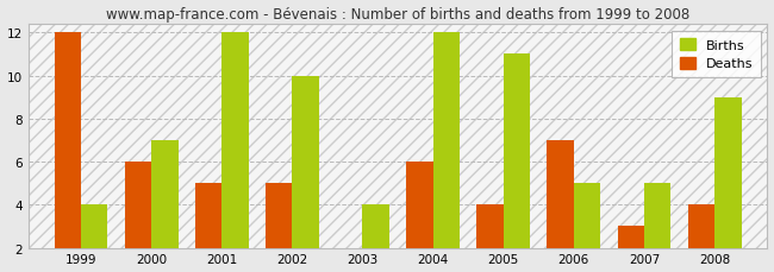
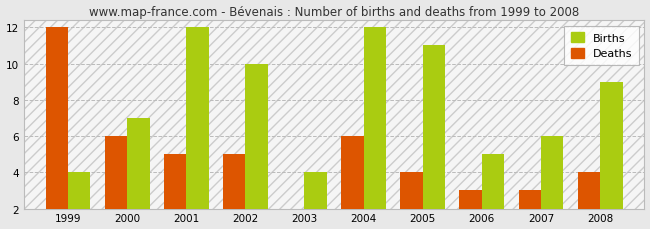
Deaths/2006: 7 -> 3
Births/2007: 5 -> 6
